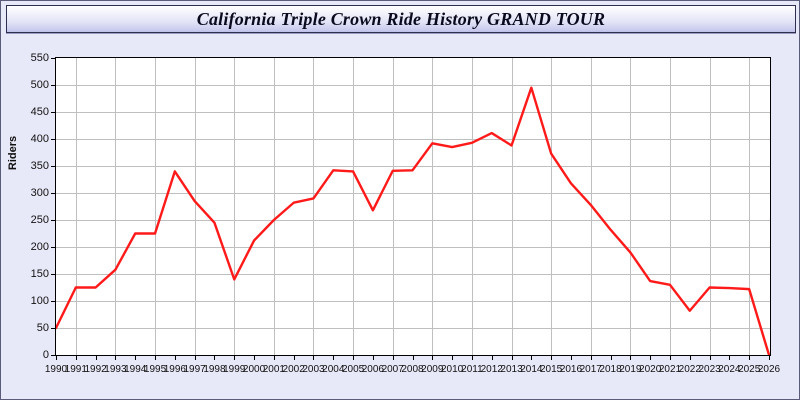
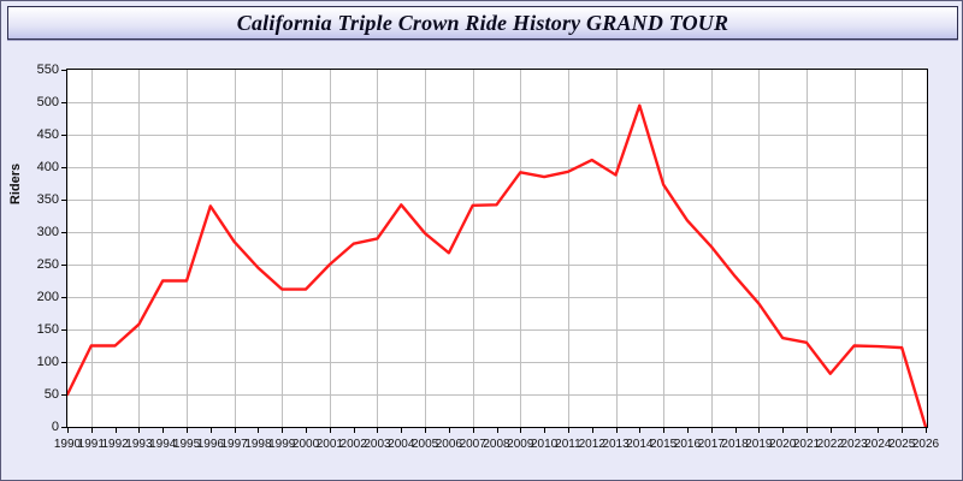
1999: 140 -> 210
2005: 340 -> 300
